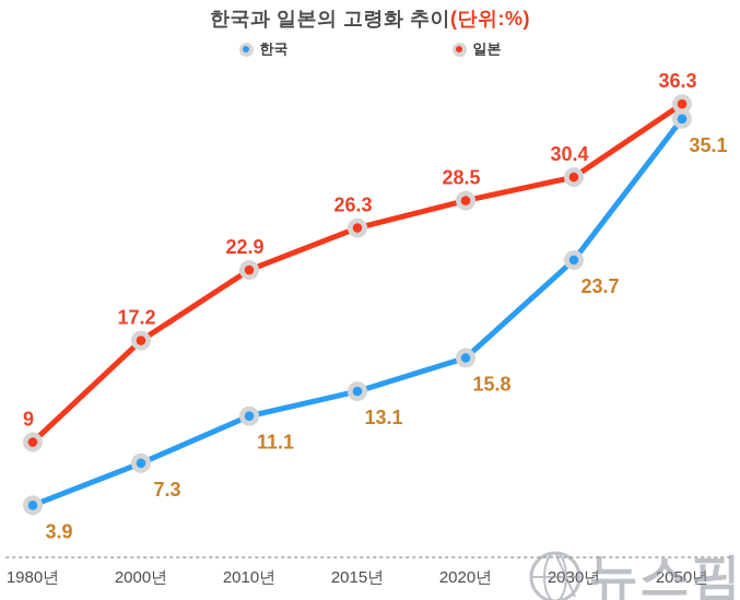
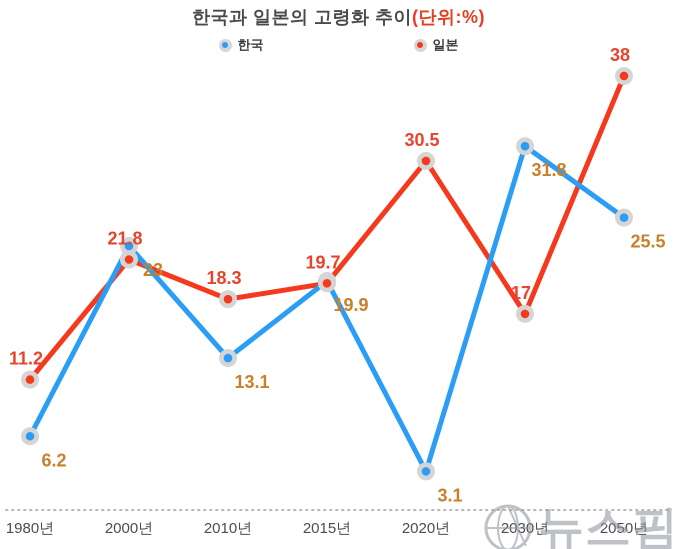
한국/1980년: 3.9 -> 6.2
일본/1980년: 9 -> 11.2
한국/2000년: 7.3 -> 23
일본/2000년: 17.2 -> 21.8
한국/2010년: 11.1 -> 13.1
일본/2010년: 22.9 -> 18.3
한국/2015년: 13.1 -> 19.9
일본/2015년: 26.3 -> 19.7
한국/2020년: 15.8 -> 3.1
일본/2020년: 28.5 -> 30.5
한국/2030년: 23.7 -> 31.8
일본/2030년: 30.4 -> 17
한국/2050년: 35.1 -> 25.5
일본/2050년: 36.3 -> 38
